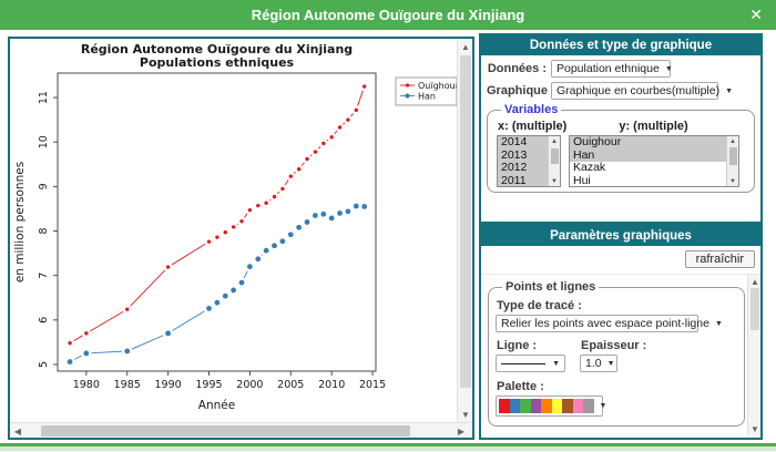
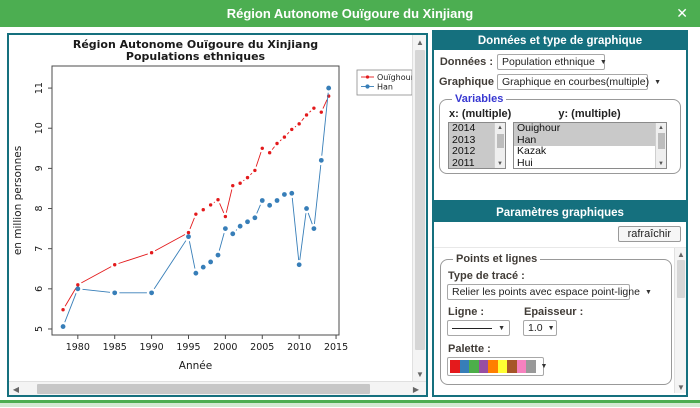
Ouïghour/1980: 5.7 -> 6.1
Han/1980: 5.2 -> 6.0
Ouïghour/1985: 6.2 -> 6.6
Han/1985: 5.3 -> 5.9
Ouïghour/1990: 7.2 -> 6.9
Han/1990: 5.7 -> 5.9
Ouïghour/1995: 7.8 -> 7.4
Han/1995: 6.3 -> 7.3
Ouïghour/2000: 8.5 -> 7.8
Han/2000: 7.2 -> 7.5
Ouïghour/2005: 9.2 -> 9.5
Han/2005: 7.9 -> 8.2
Han/2010: 8.3 -> 6.6
Han/2011: 8.4 -> 8.0
Han/2012: 8.4 -> 7.5
Ouïghour/2013: 10.7 -> 10.4
Han/2013: 8.6 -> 9.2
Ouïghour/2014: 11.2 -> 10.8
Han/2014: 8.6 -> 11.0
